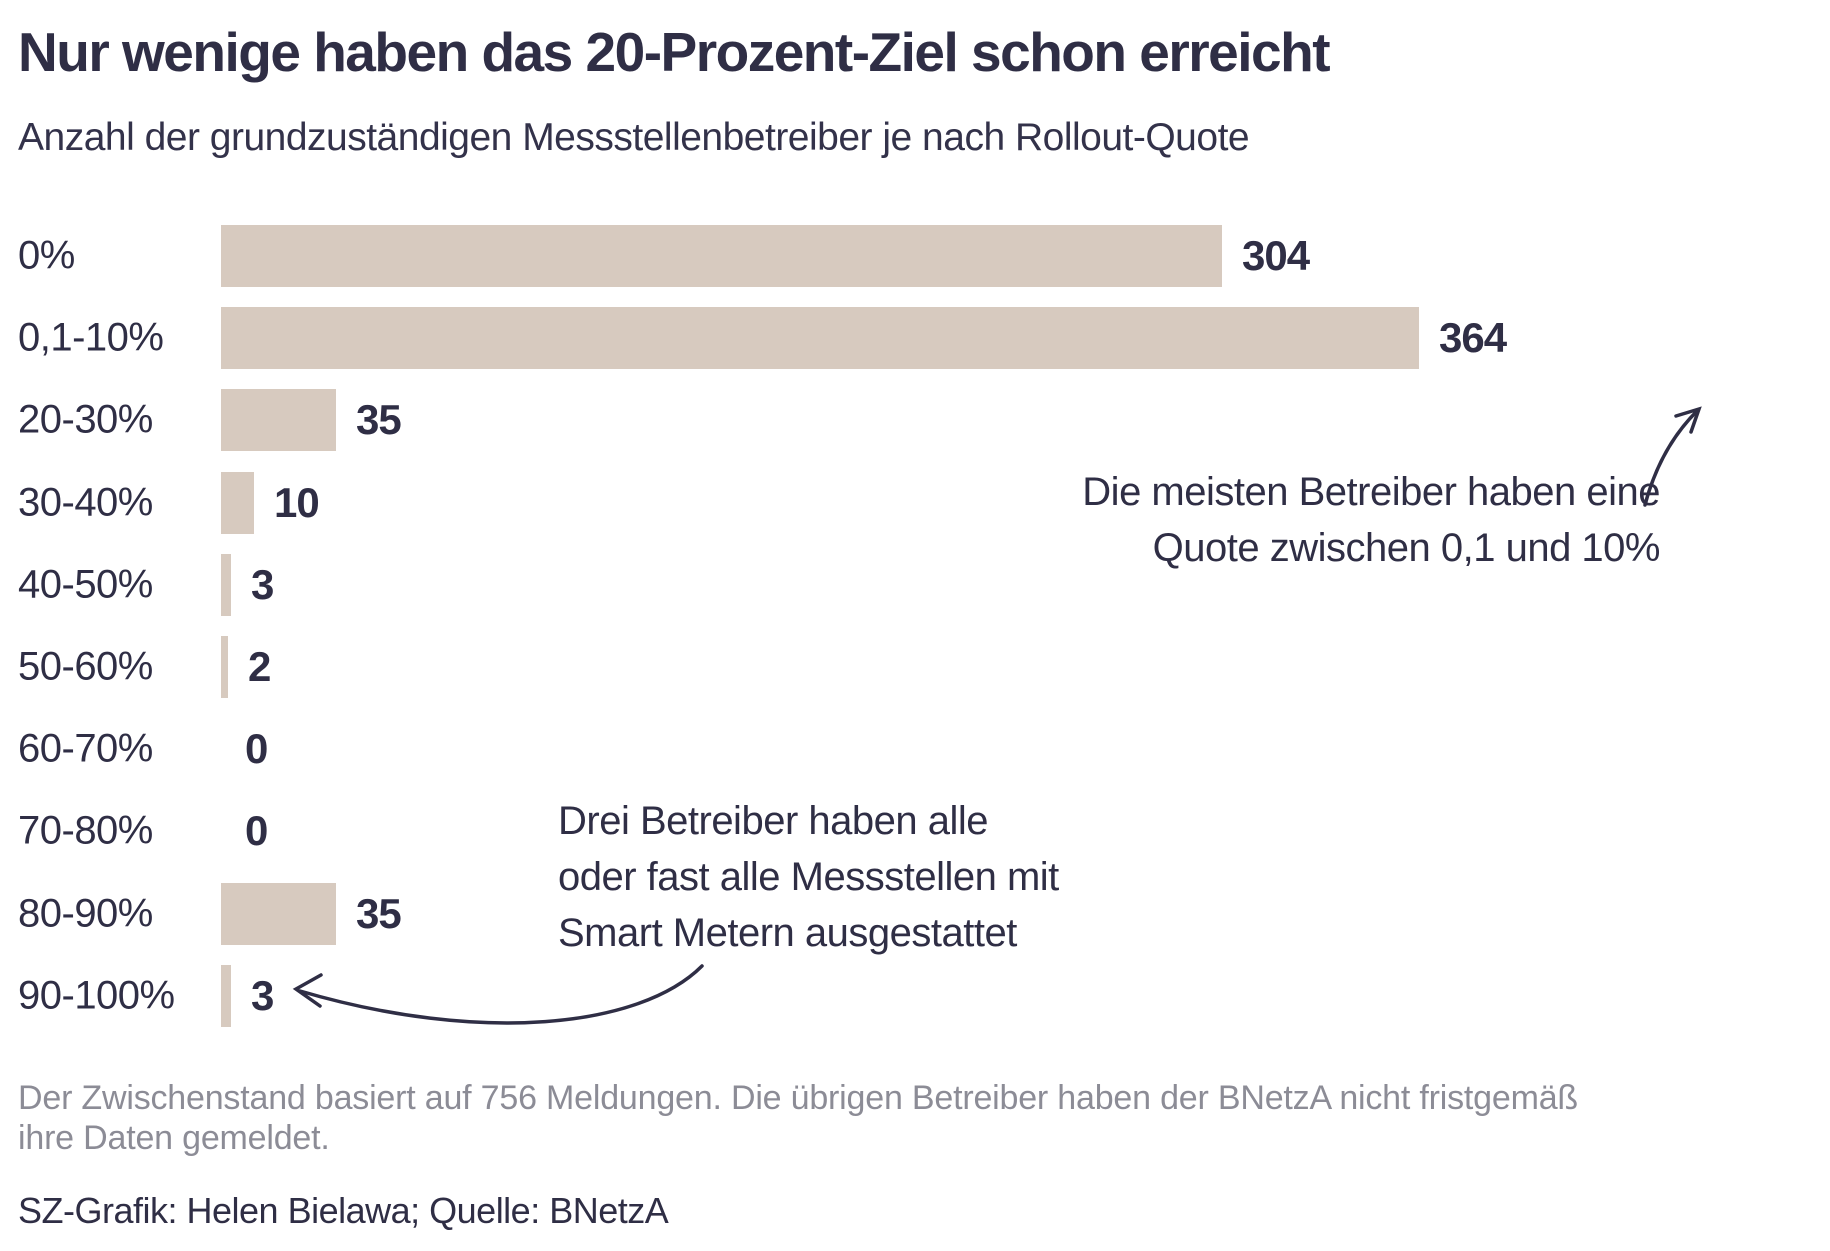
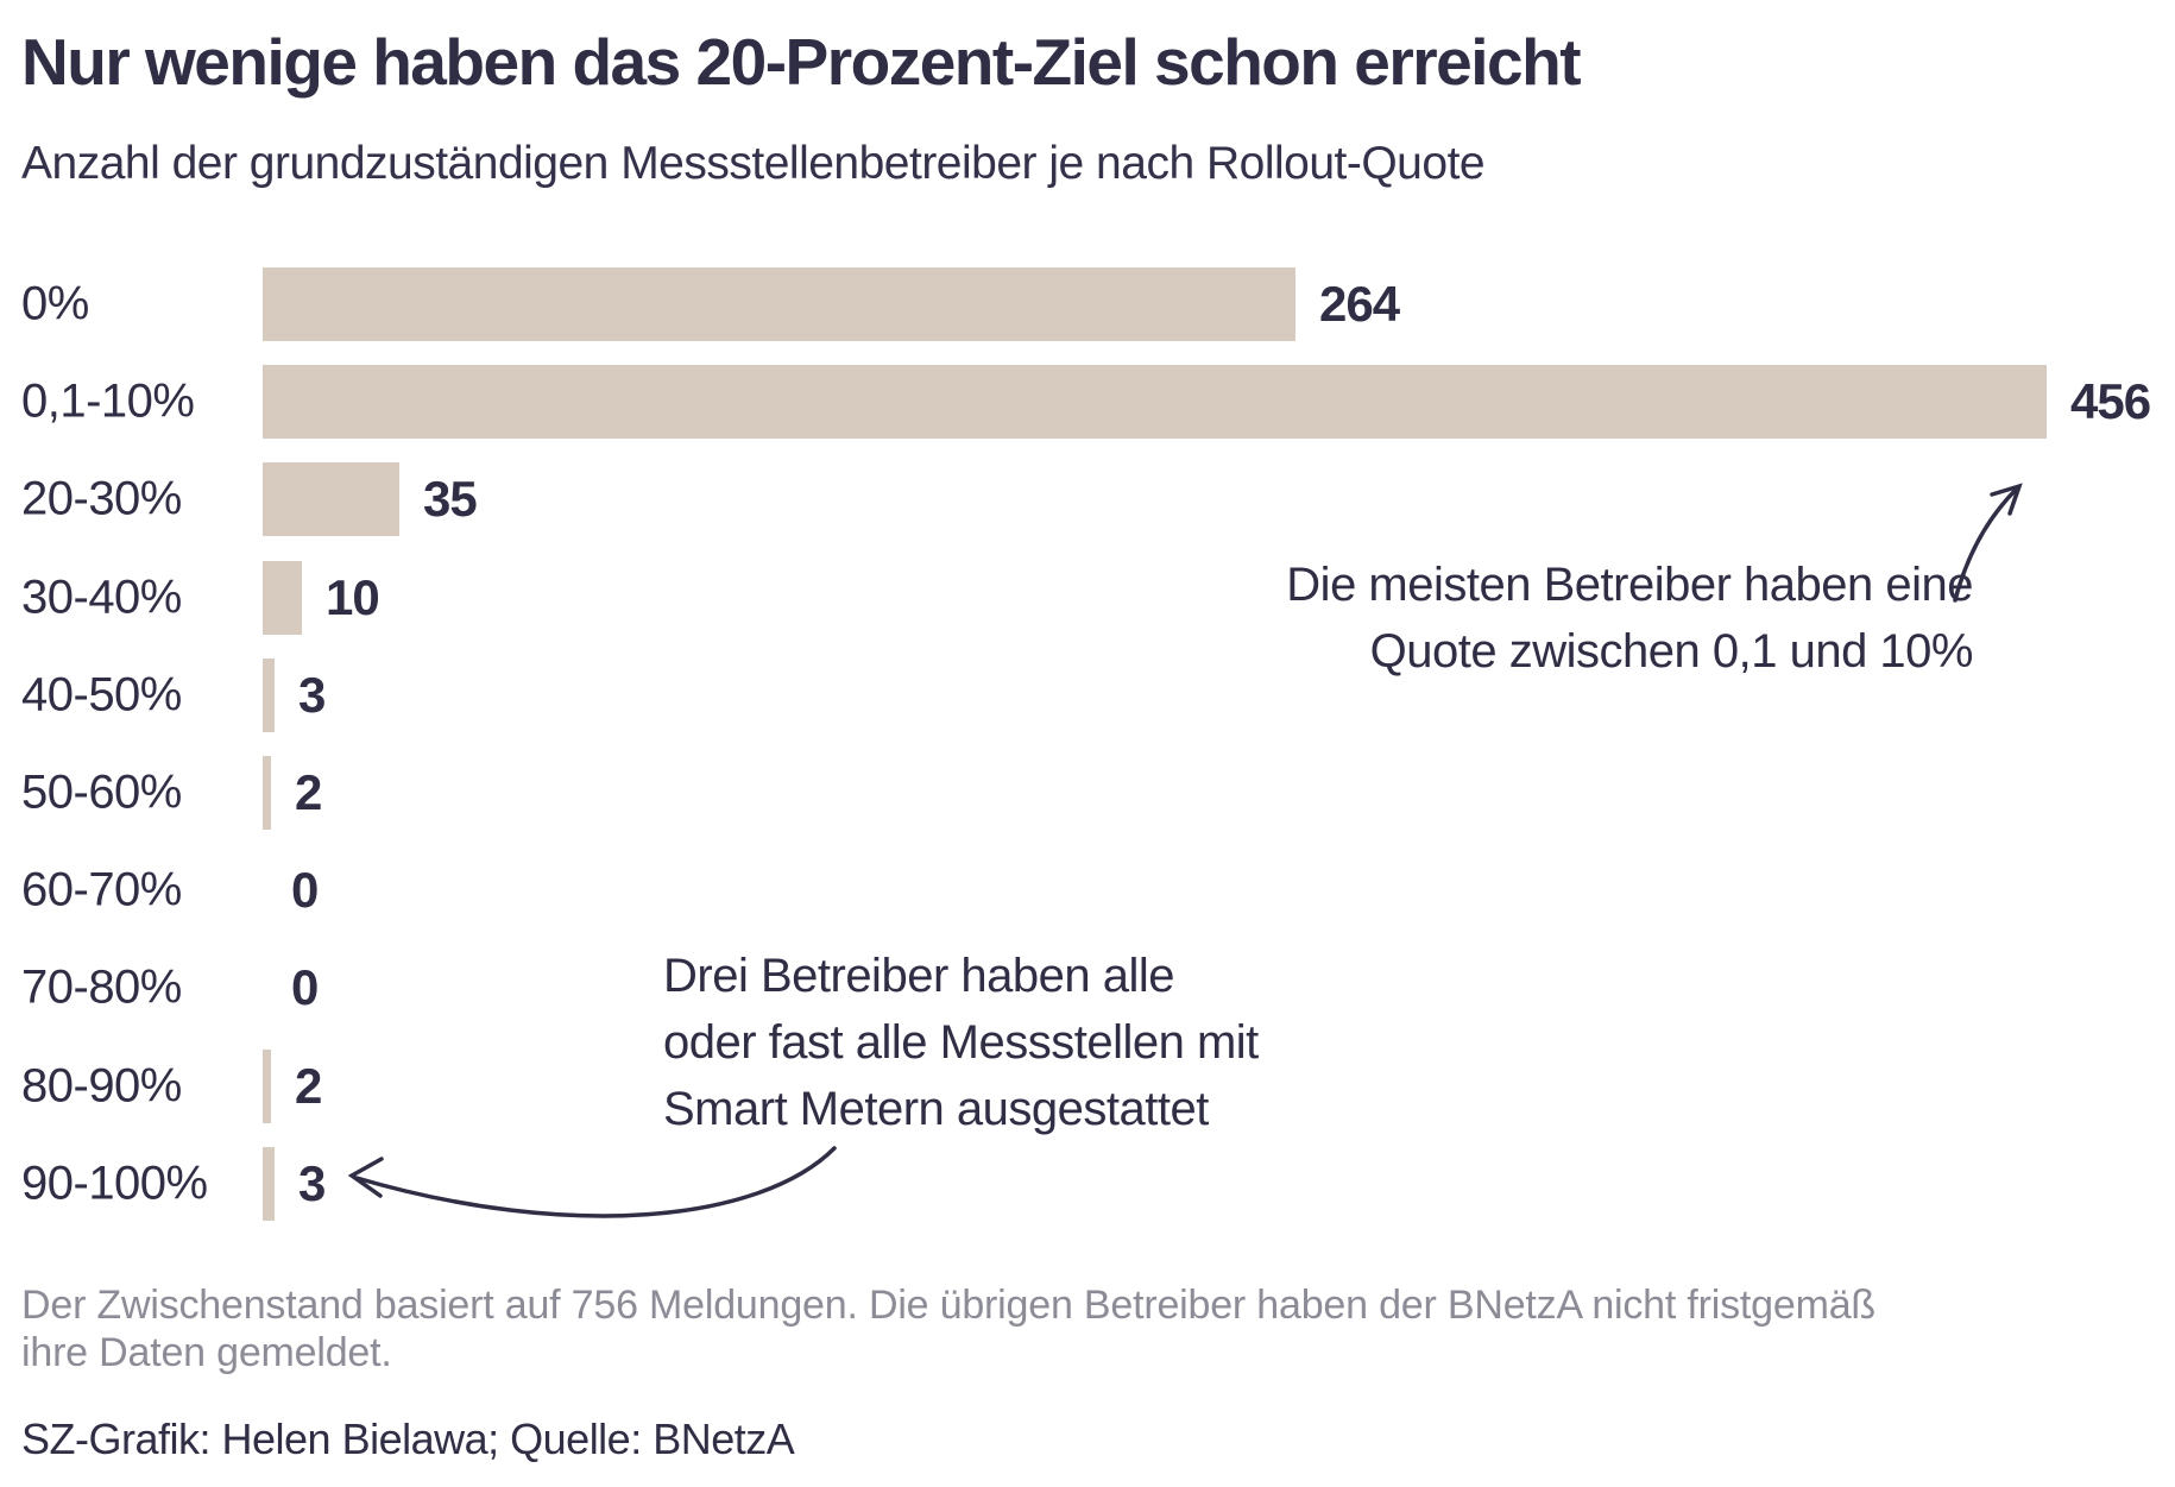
0%: 304 -> 264
0,1-10%: 364 -> 456
80-90%: 35 -> 2
